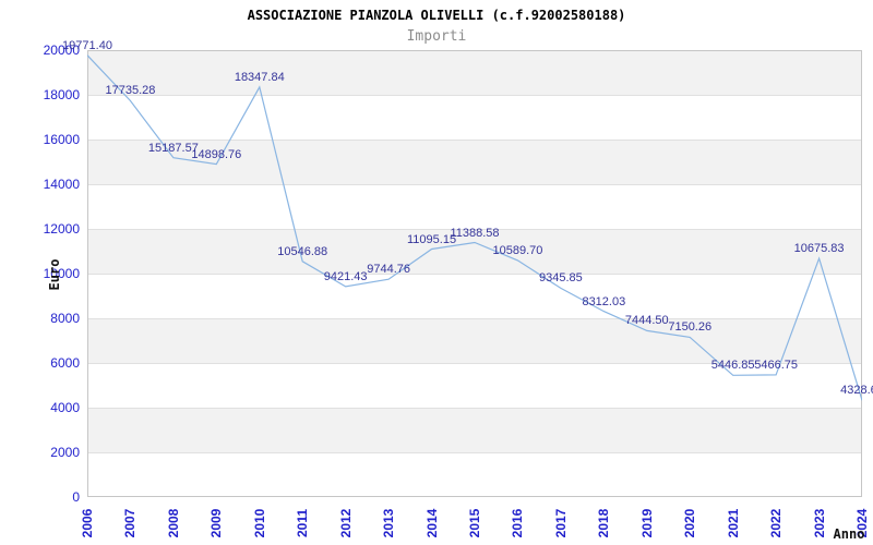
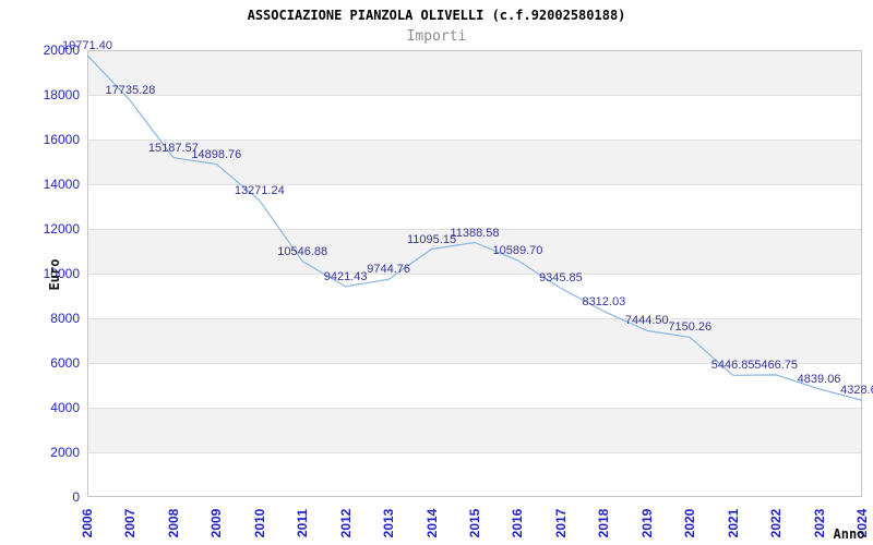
2010: 18347.84 -> 13271.24
2023: 10675.83 -> 4839.06
